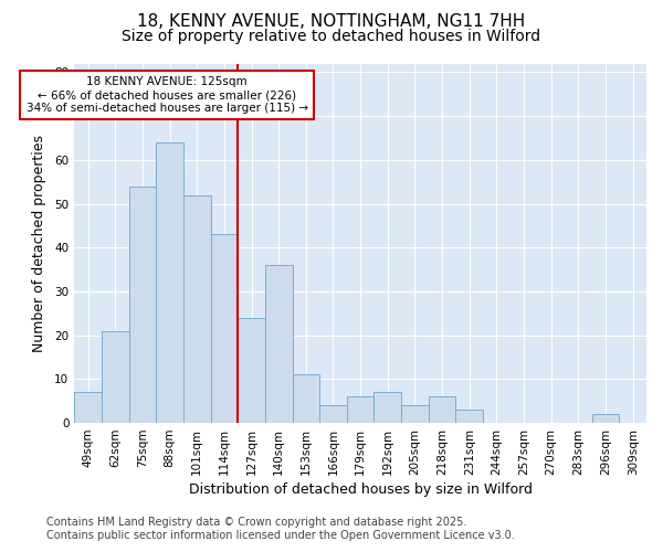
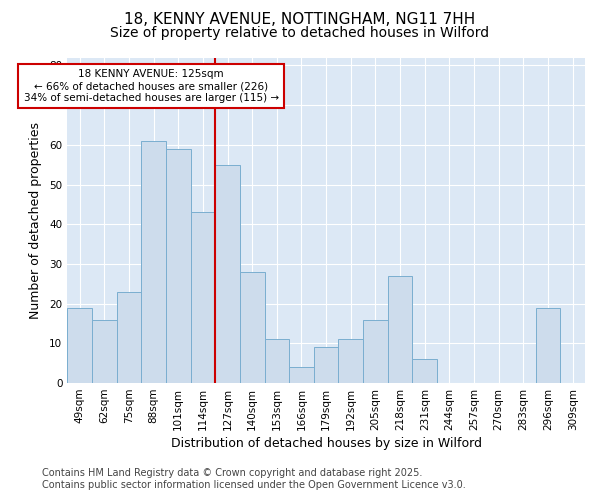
49sqm: 7 -> 19
62sqm: 21 -> 16
75sqm: 54 -> 23
88sqm: 64 -> 61
101sqm: 52 -> 59
127sqm: 24 -> 55
140sqm: 36 -> 28
179sqm: 6 -> 9
192sqm: 7 -> 11
205sqm: 4 -> 16
218sqm: 6 -> 27
231sqm: 3 -> 6
296sqm: 2 -> 19
